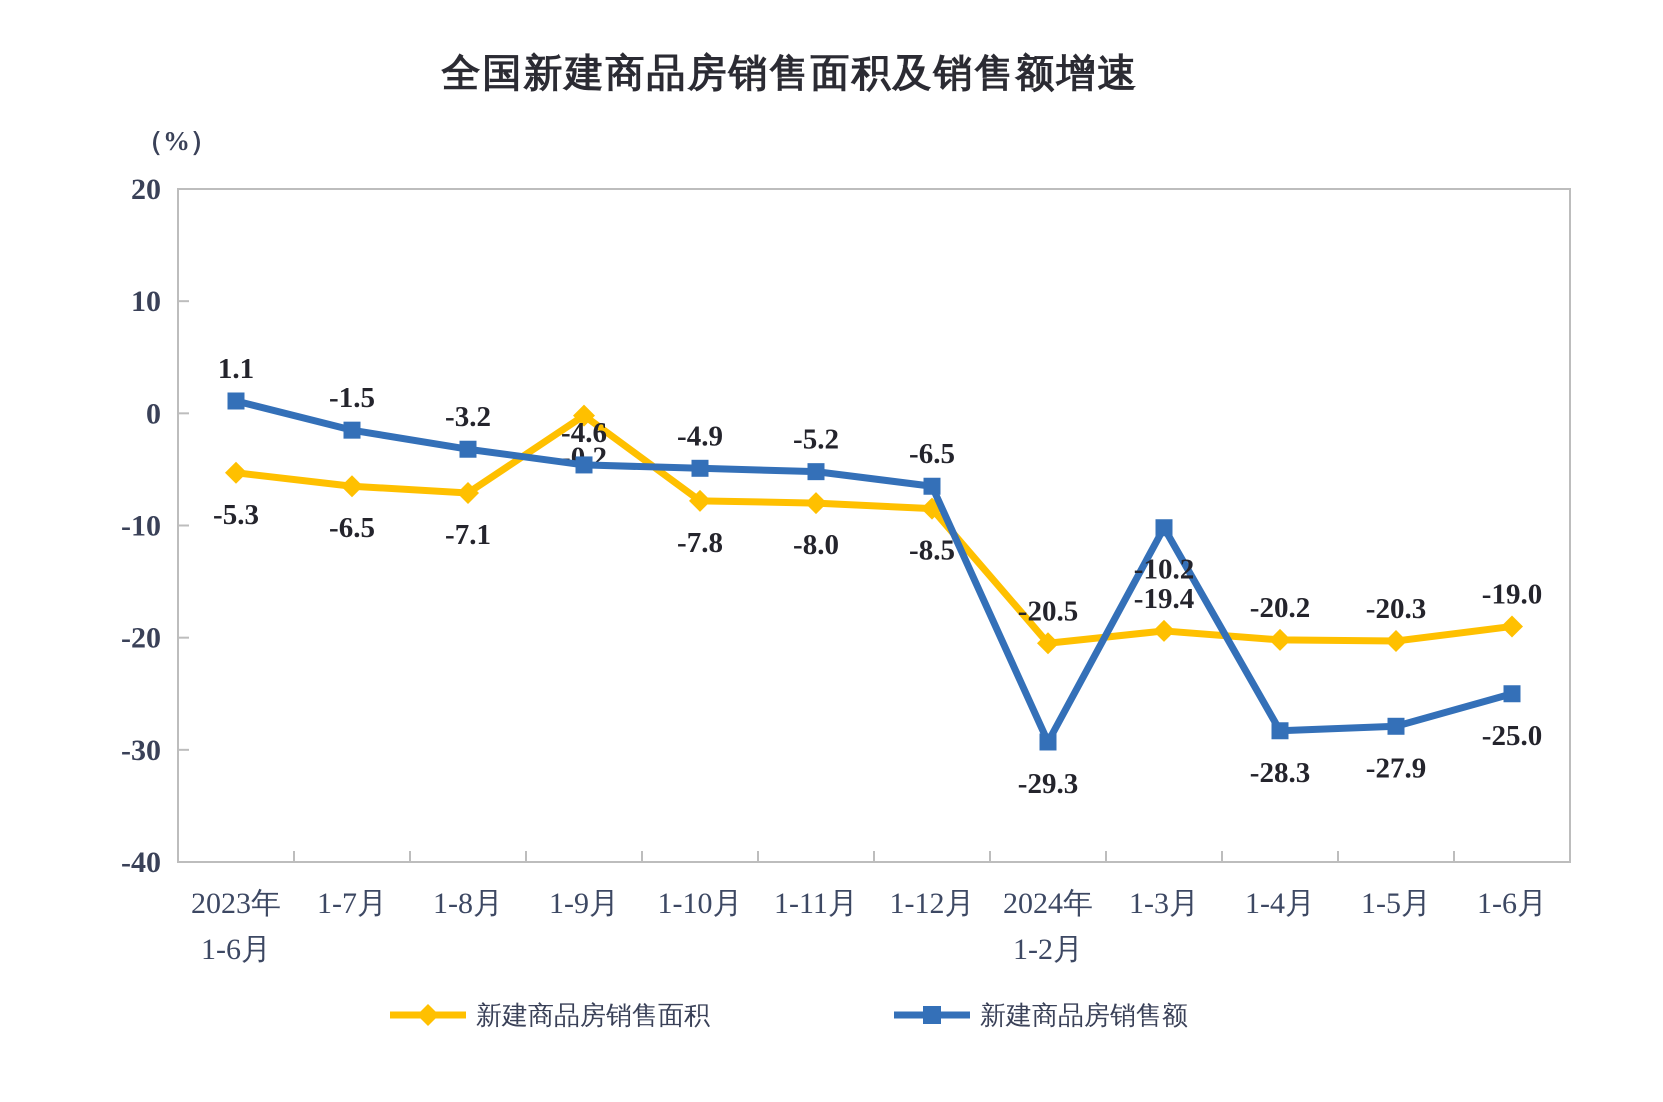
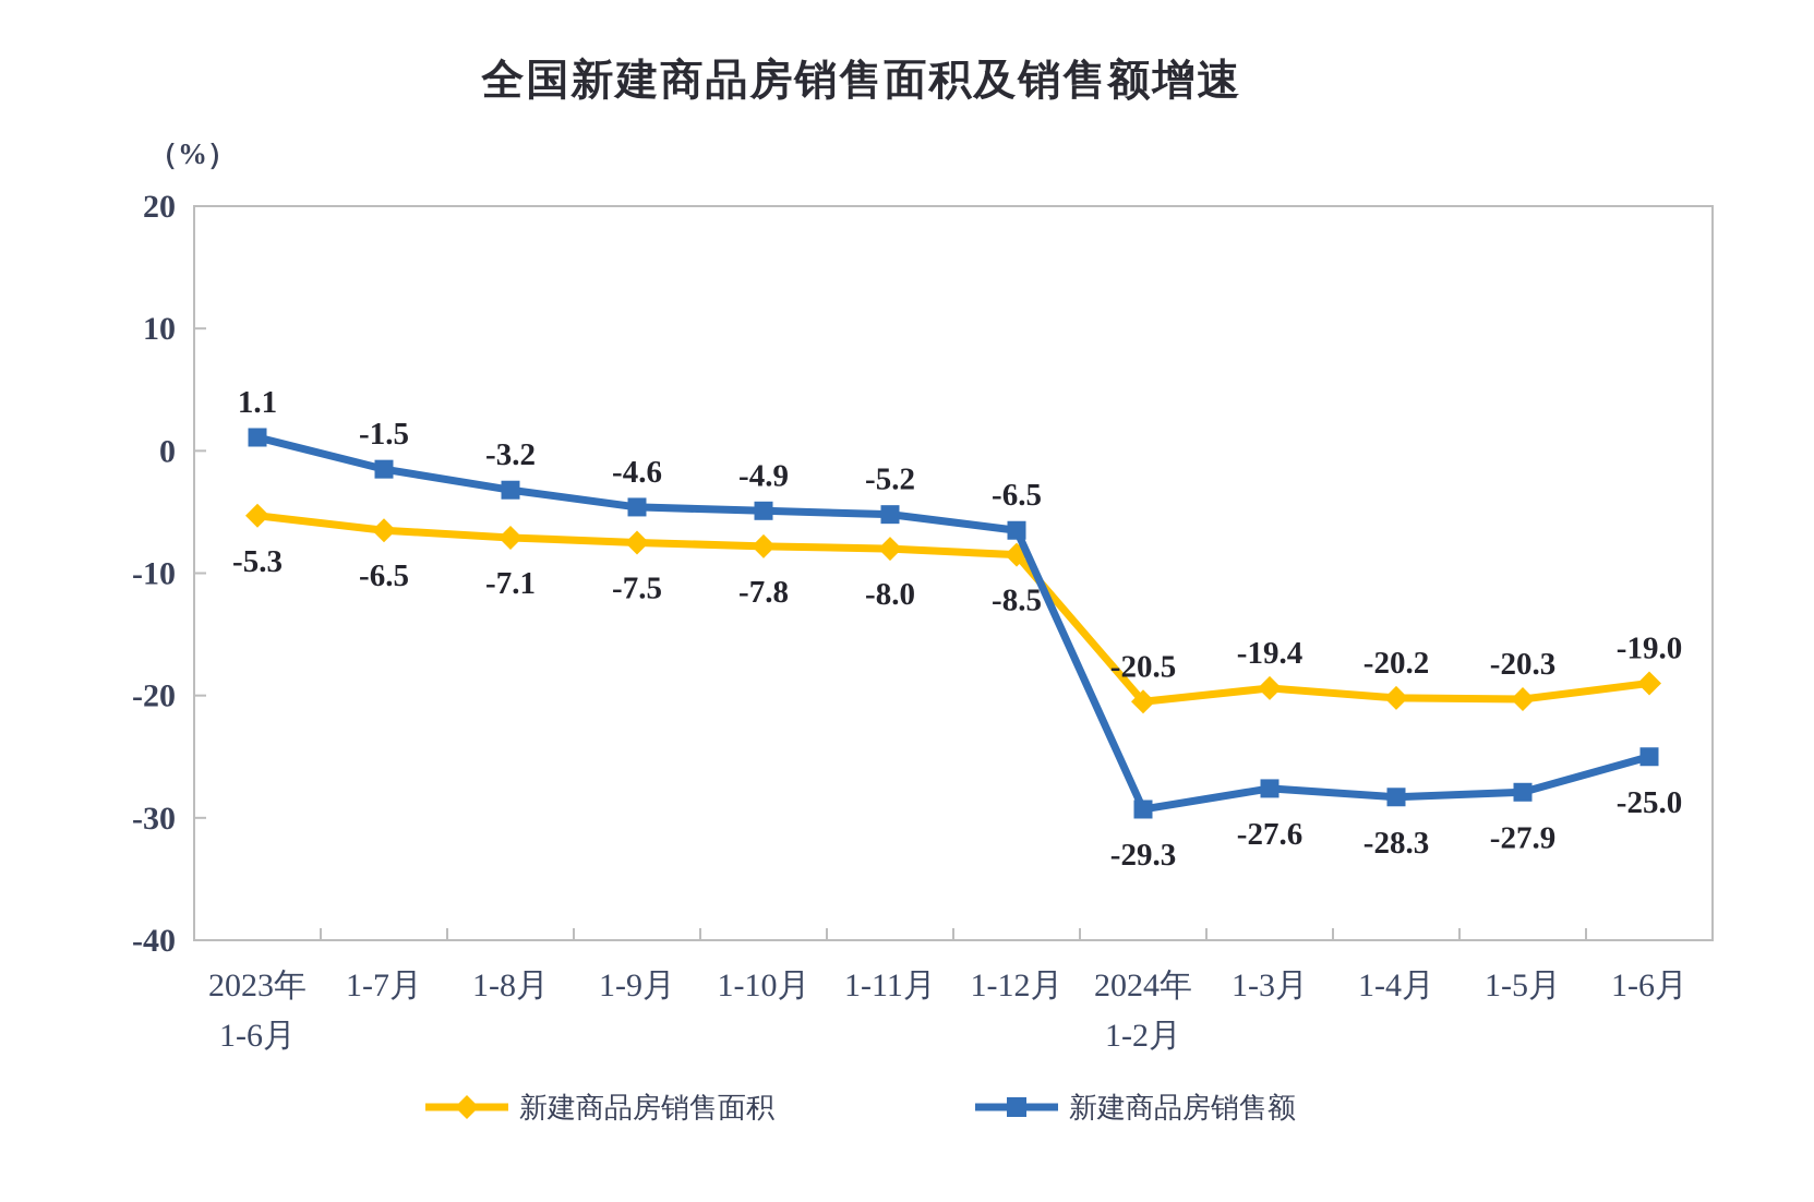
新建商品房销售面积/1-9月: -0.2 -> -7.5
新建商品房销售额/1-3月: -10.2 -> -27.6
